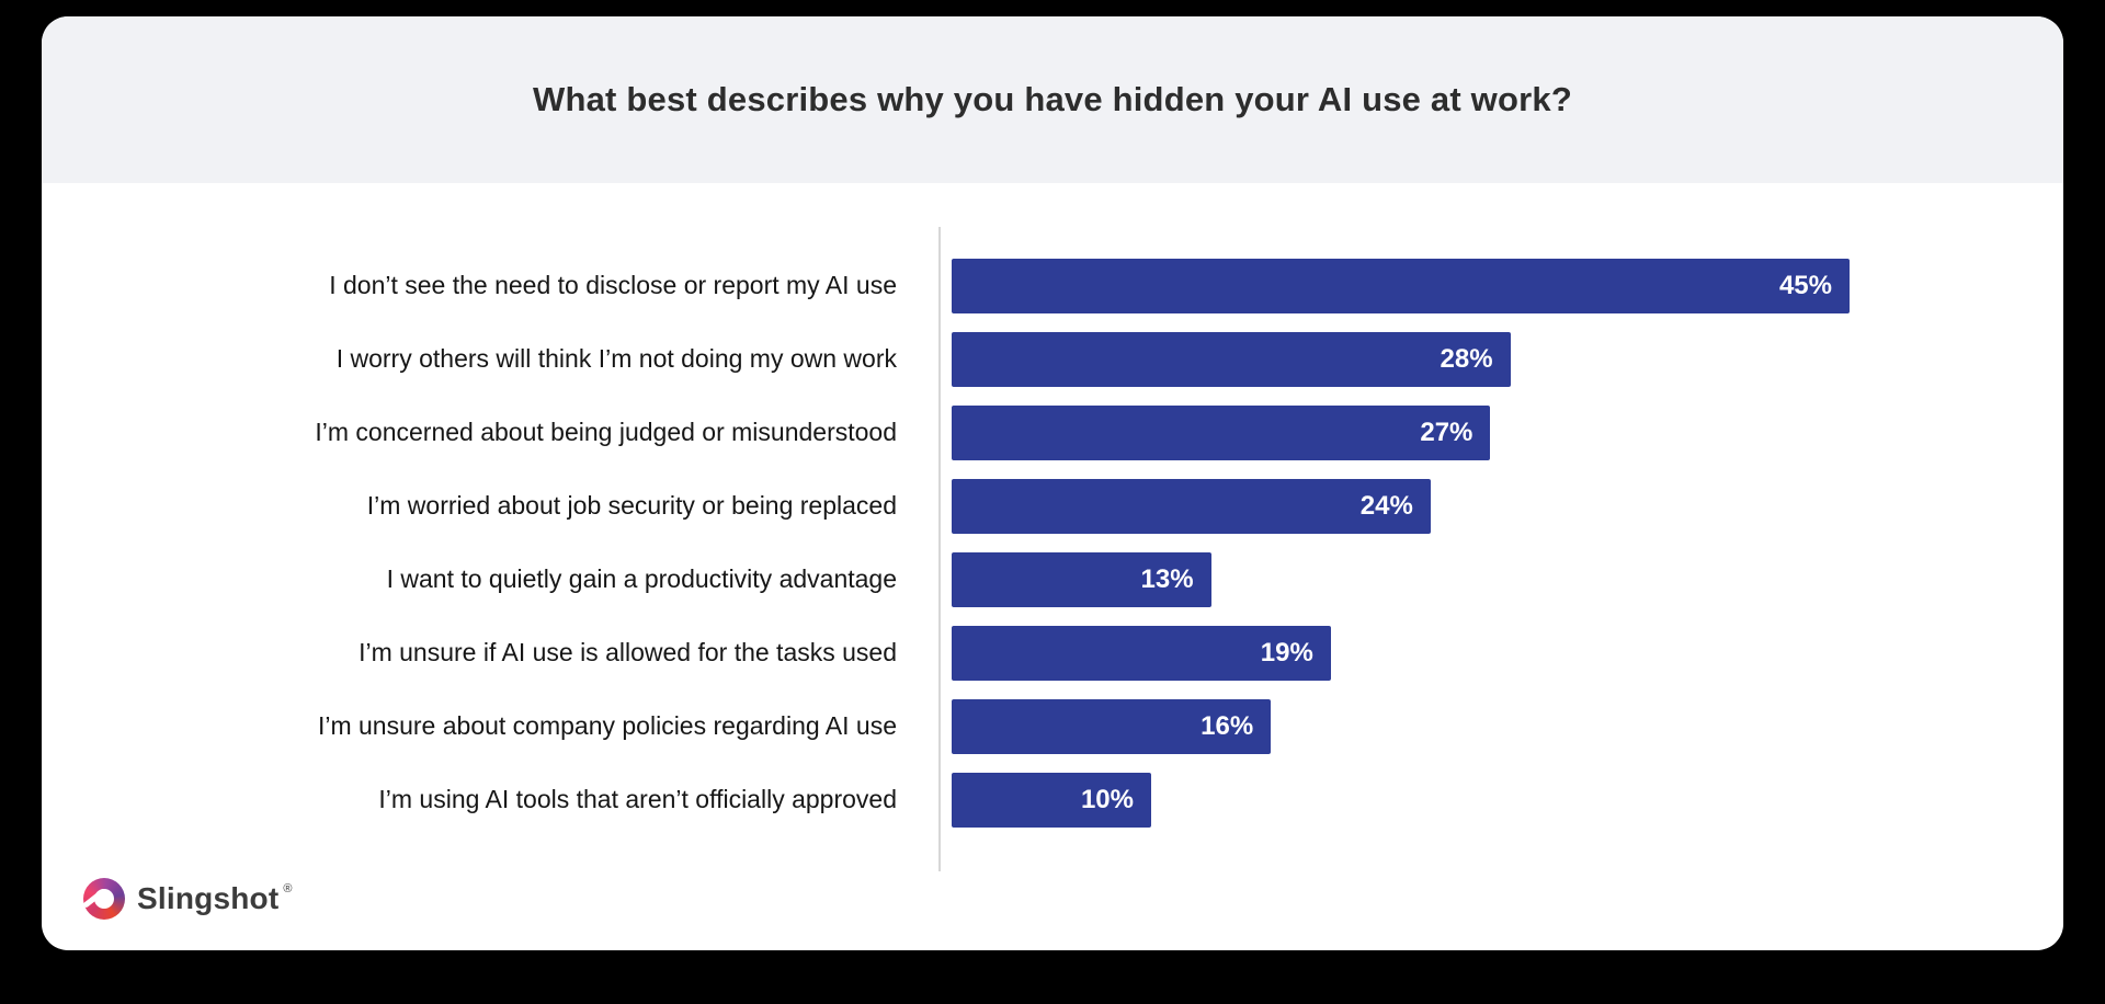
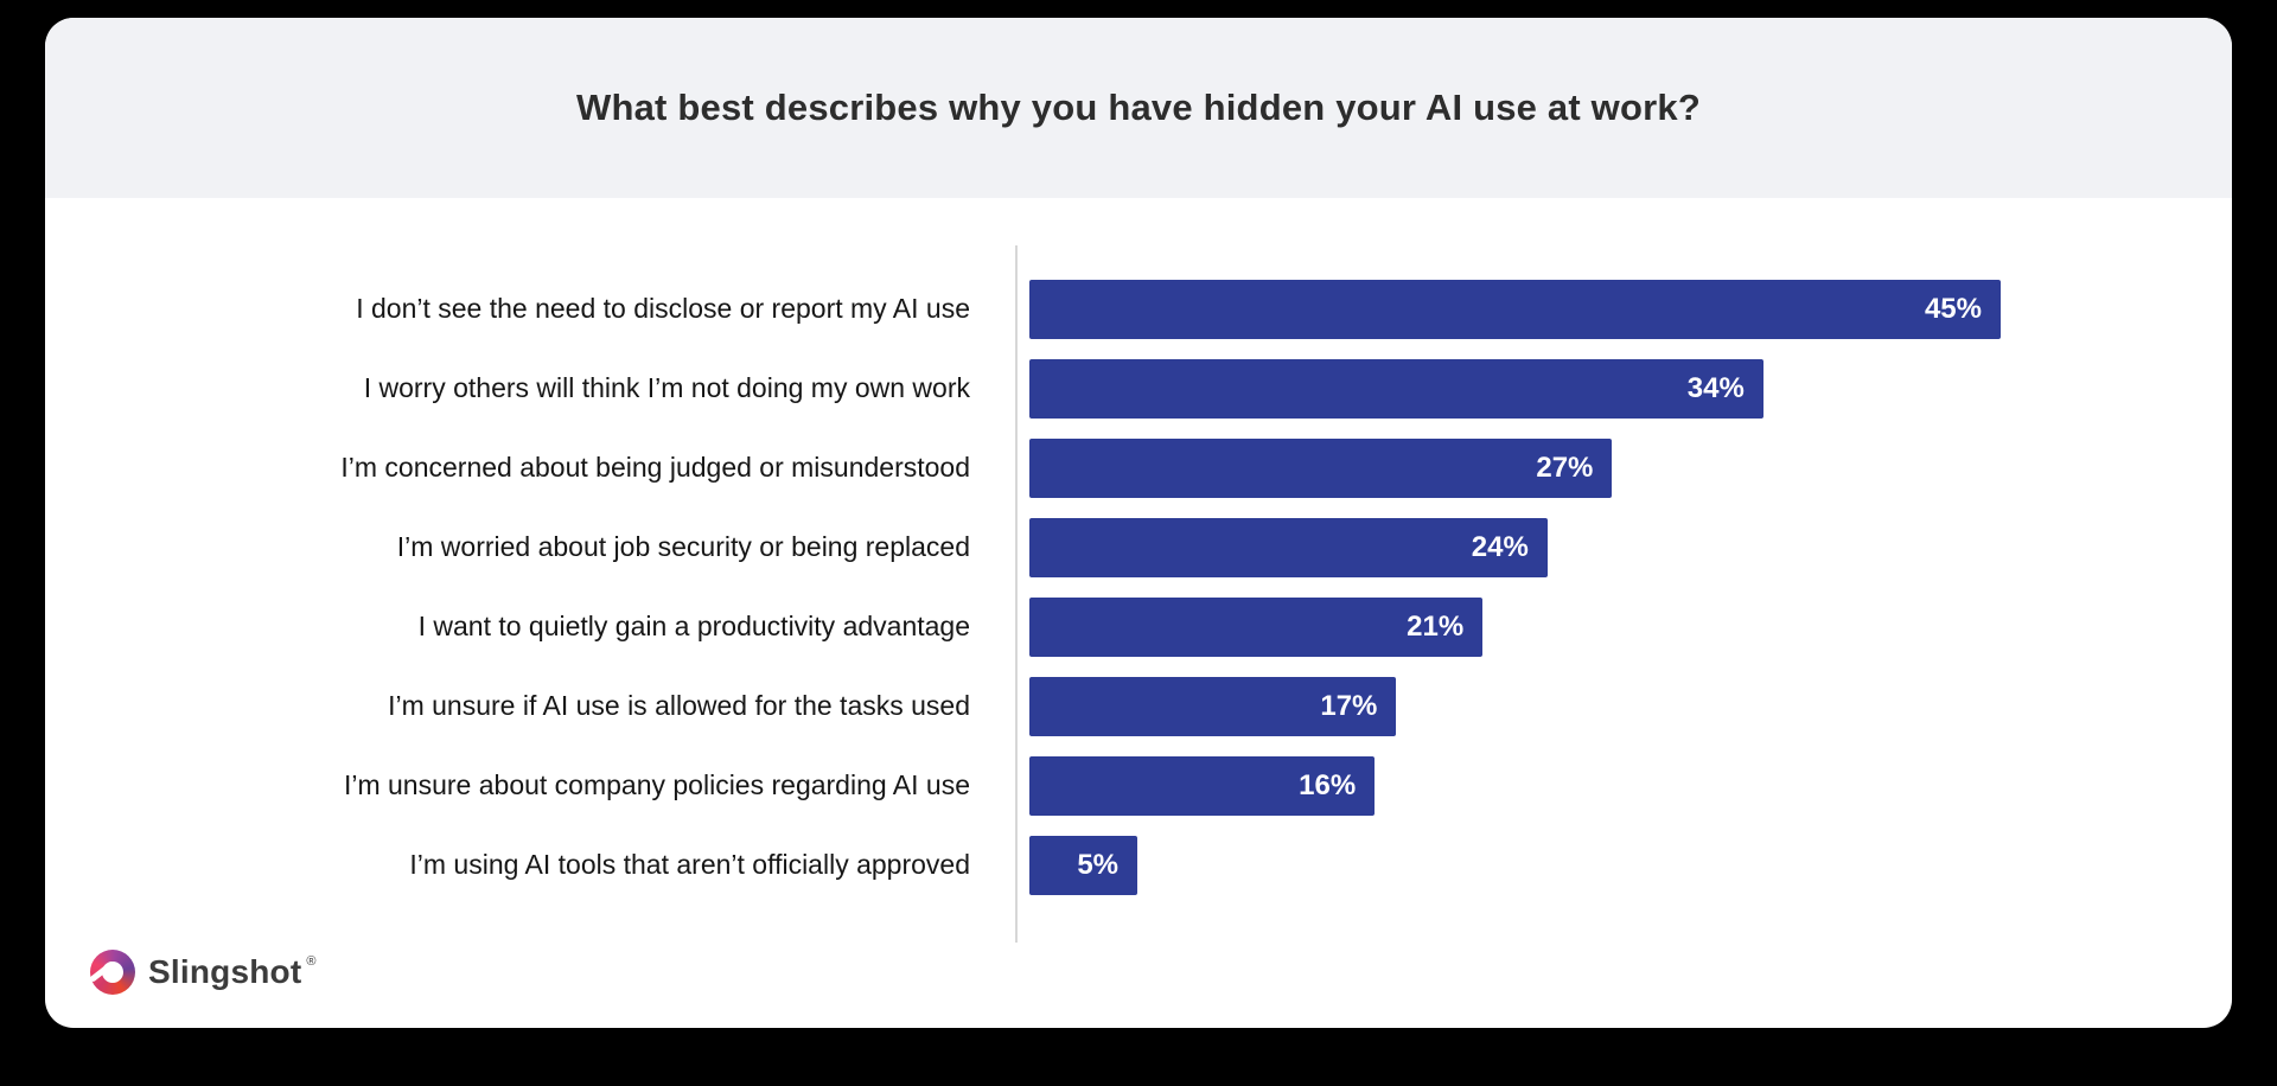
I worry others will think I’m not doing my own work: 28% -> 34%
I want to quietly gain a productivity advantage: 13% -> 21%
I’m unsure if AI use is allowed for the tasks used: 19% -> 17%
I’m using AI tools that aren’t officially approved: 10% -> 5%
